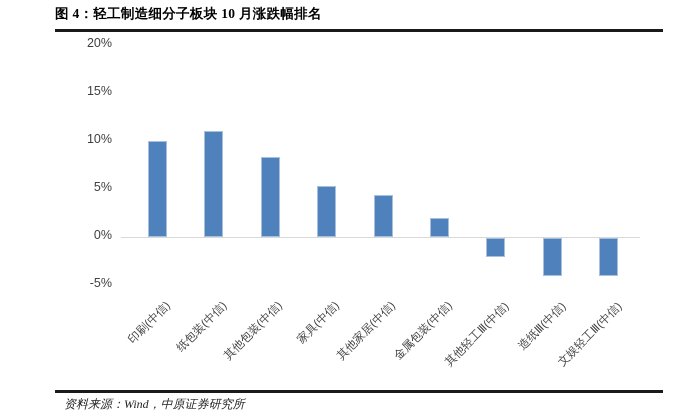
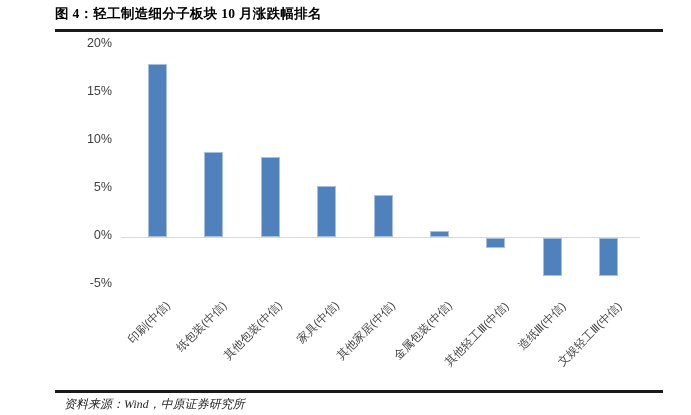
印刷(中信): 10% -> 18%
纸包装(中信): 11% -> 9%
金属包装(中信): 2% -> 1%
其他轻工Ⅲ(中信): -2% -> -1%
